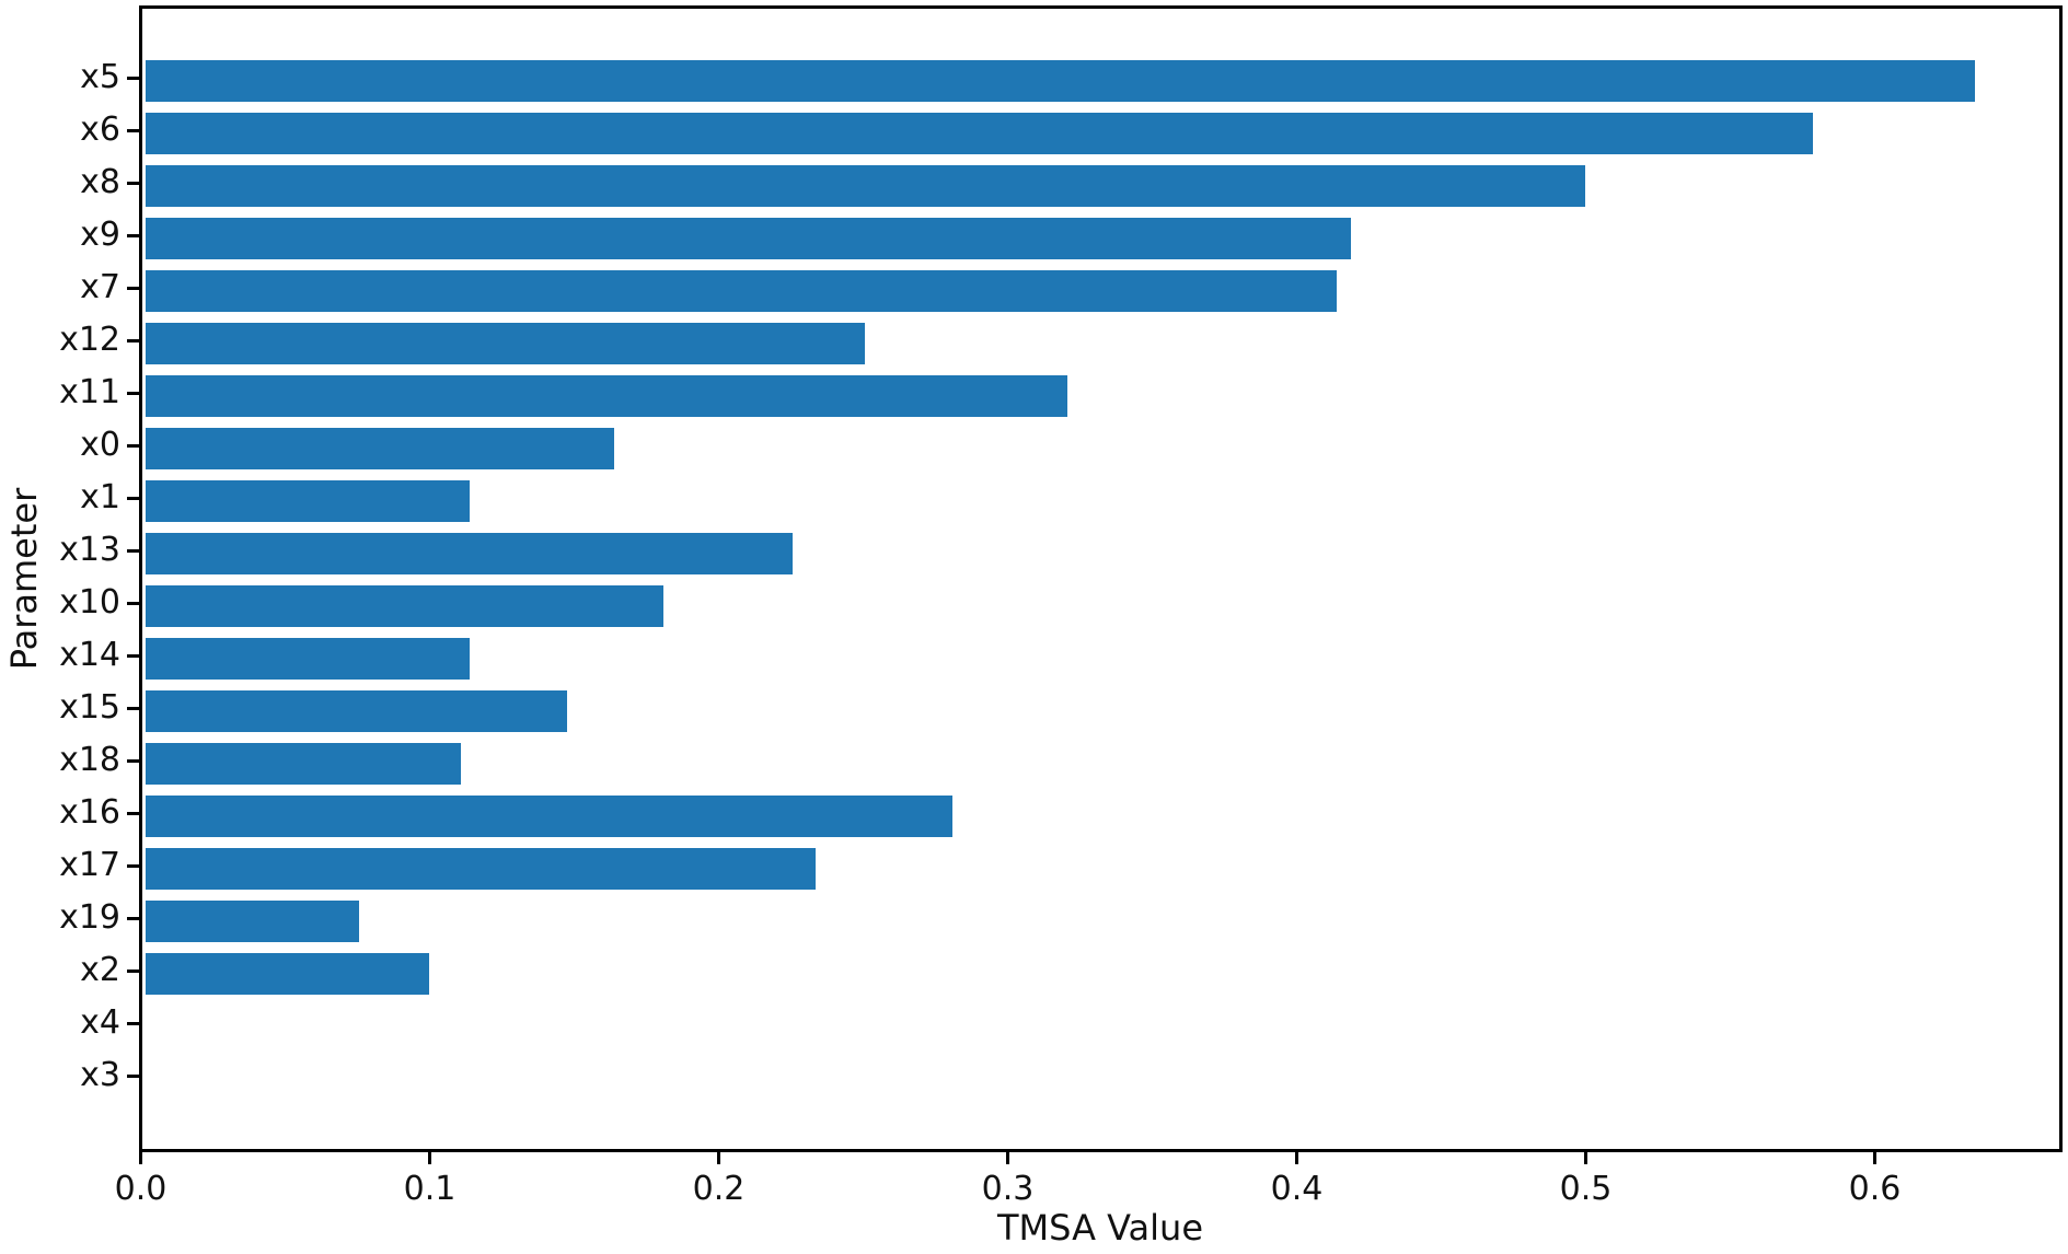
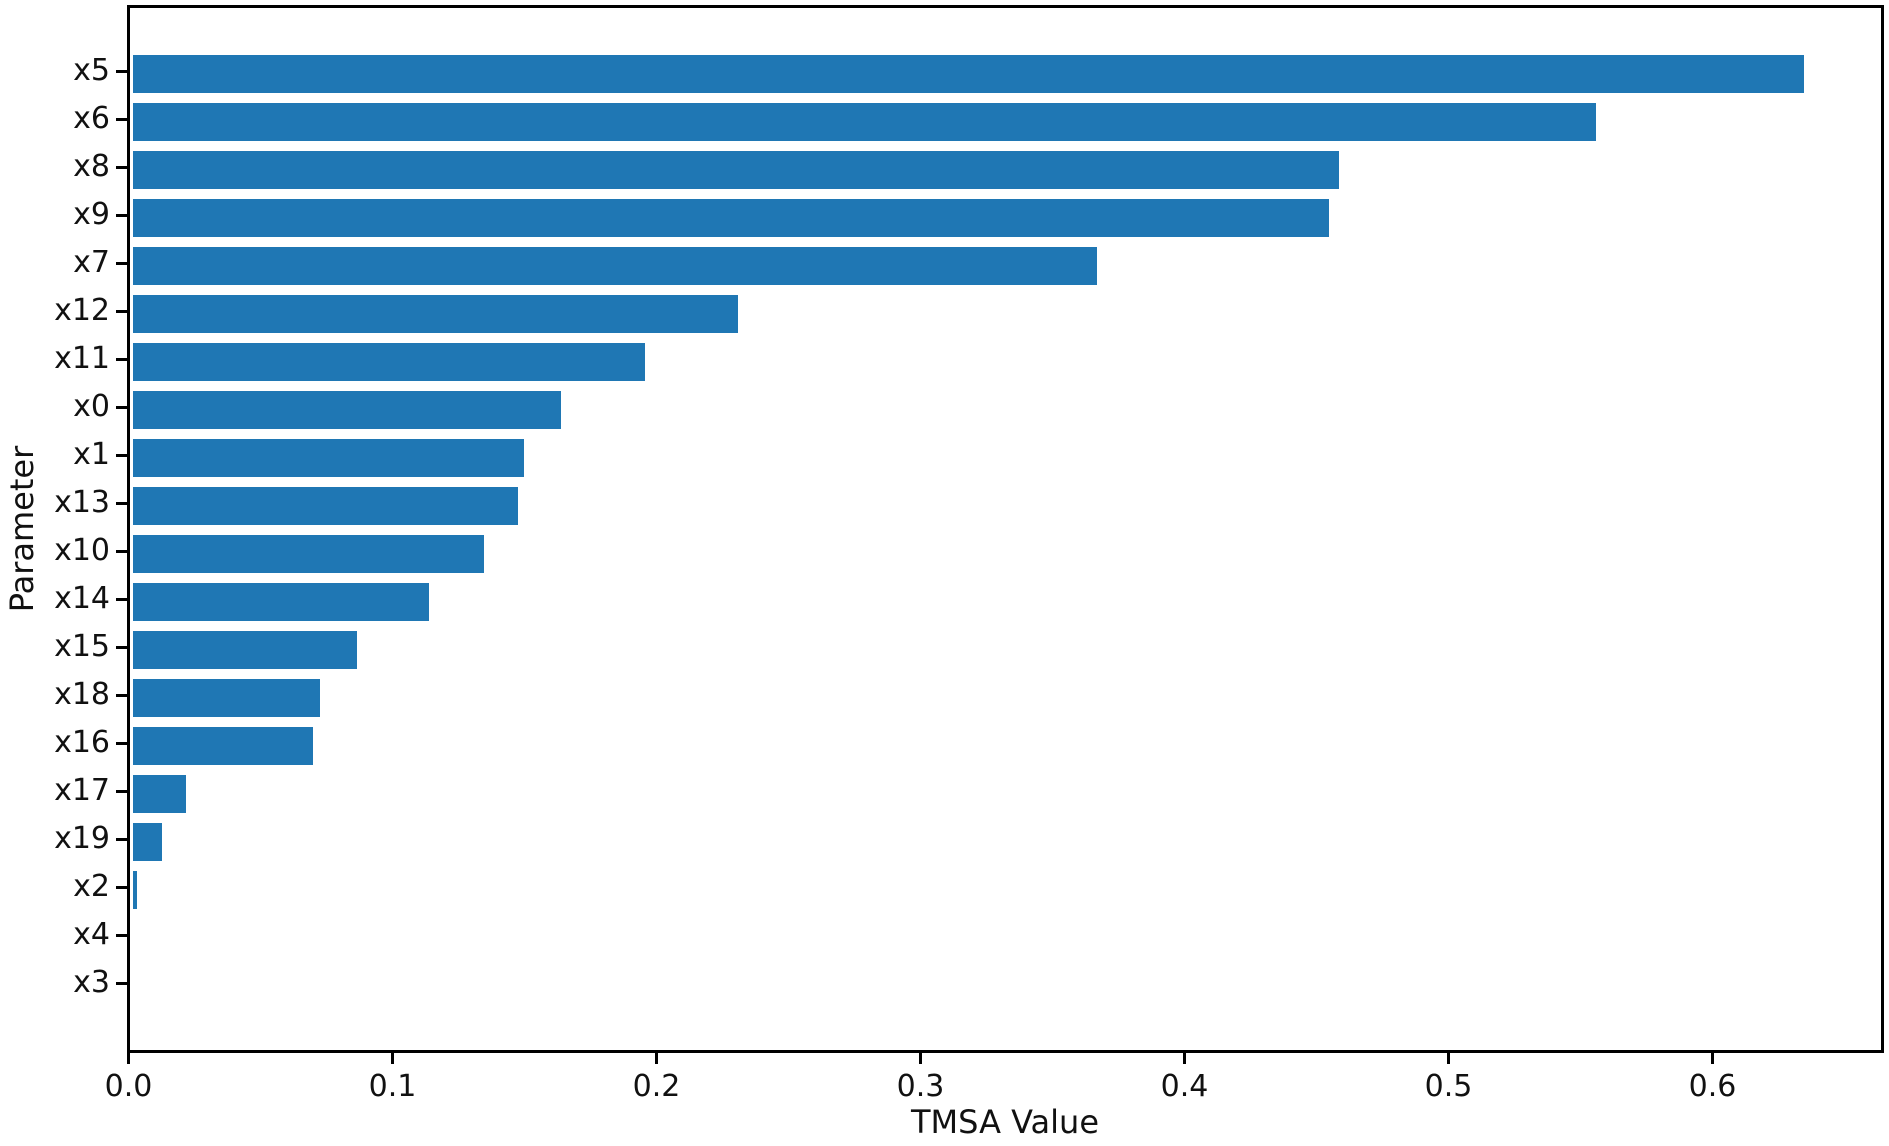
x6: 0.577 -> 0.554
x8: 0.498 -> 0.457
x9: 0.417 -> 0.453
x7: 0.412 -> 0.365
x12: 0.249 -> 0.229
x11: 0.319 -> 0.194
x1: 0.112 -> 0.148
x13: 0.224 -> 0.146
x10: 0.179 -> 0.133
x15: 0.146 -> 0.085
x18: 0.109 -> 0.071
x16: 0.279 -> 0.068
x17: 0.232 -> 0.020
x19: 0.074 -> 0.011
x2: 0.098 -> 0.002
